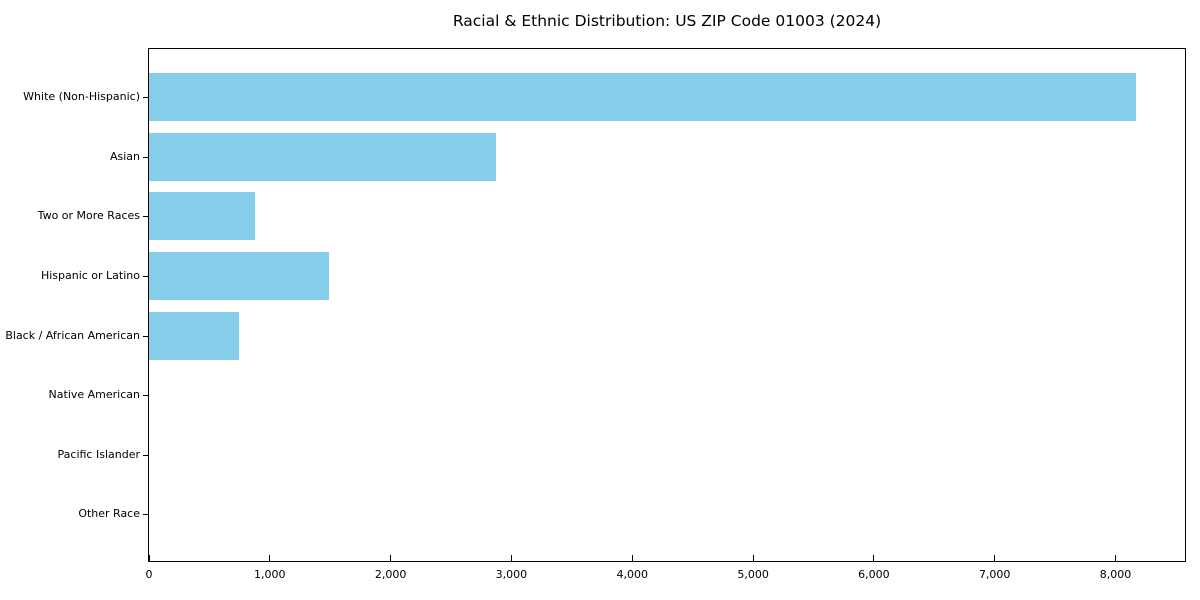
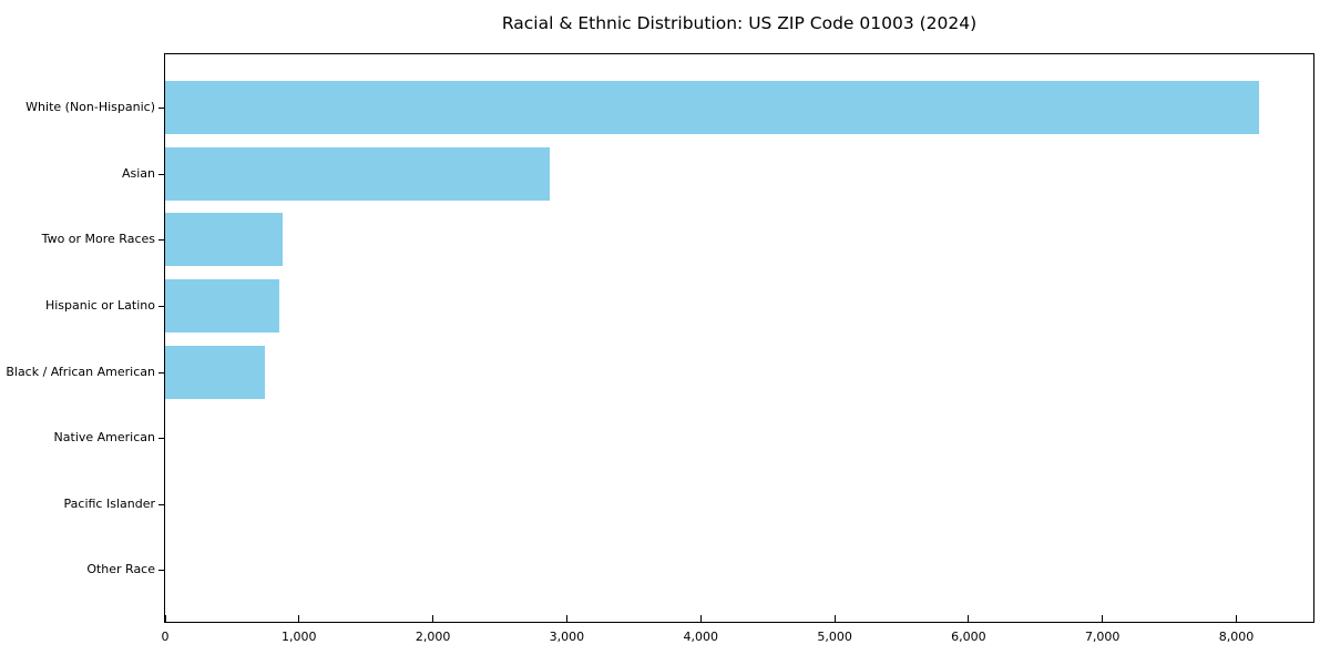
Hispanic or Latino: 1490 -> 850
